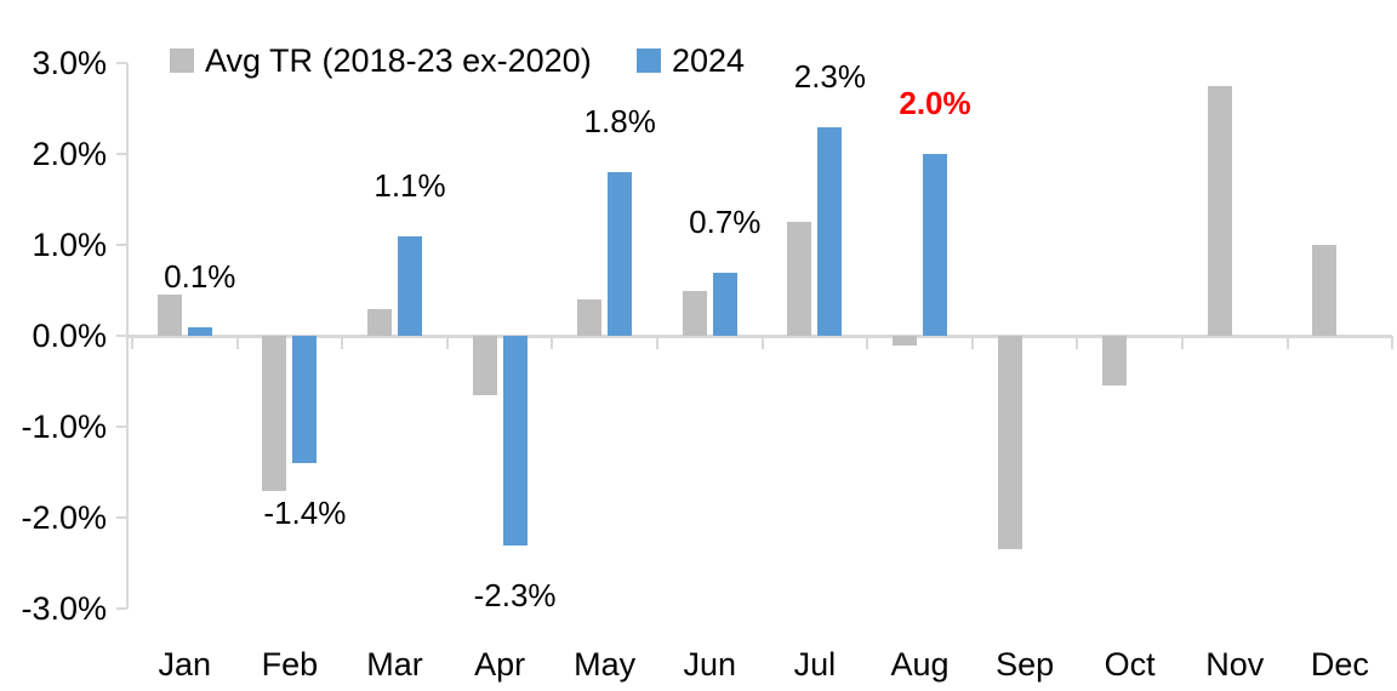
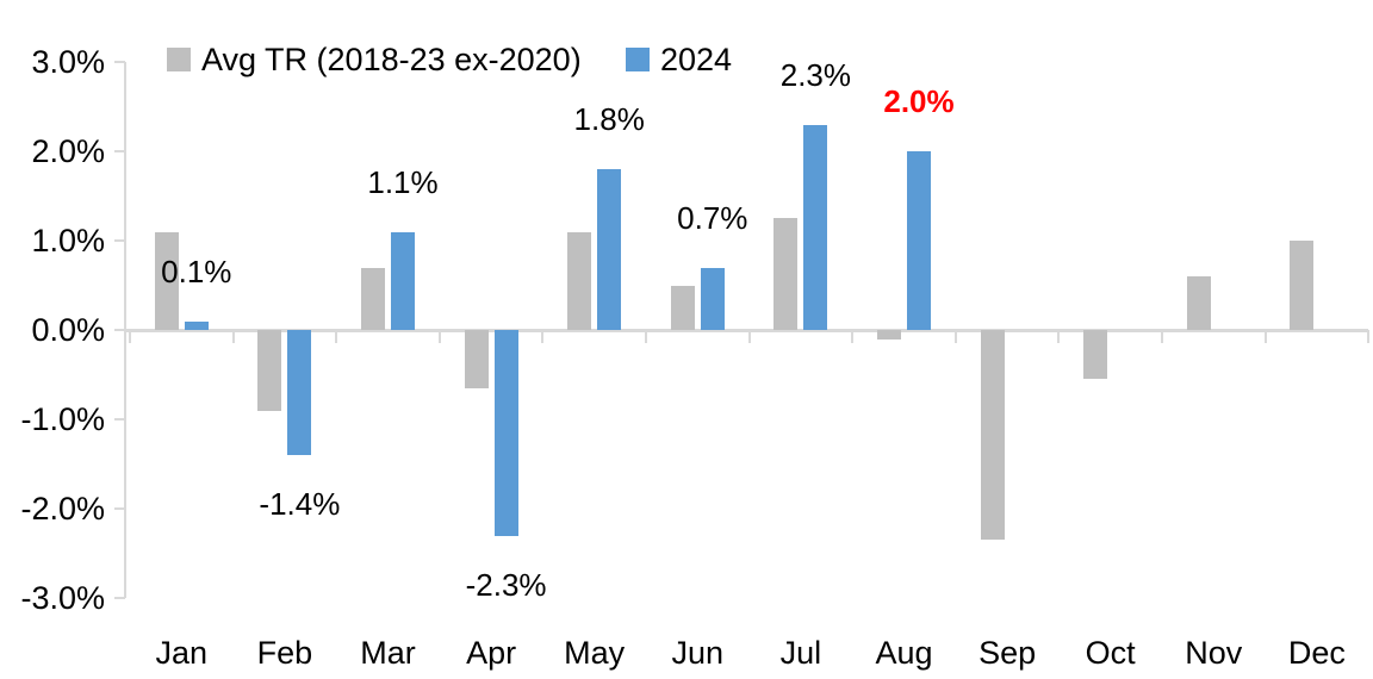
Avg TR (2018-23 ex-2020)/Jan: 0.5% -> 1.1%
Avg TR (2018-23 ex-2020)/Feb: -1.7% -> -0.9%
Avg TR (2018-23 ex-2020)/Mar: 0.3% -> 0.7%
Avg TR (2018-23 ex-2020)/May: 0.4% -> 1.1%
Avg TR (2018-23 ex-2020)/Nov: 2.8% -> 0.6%
